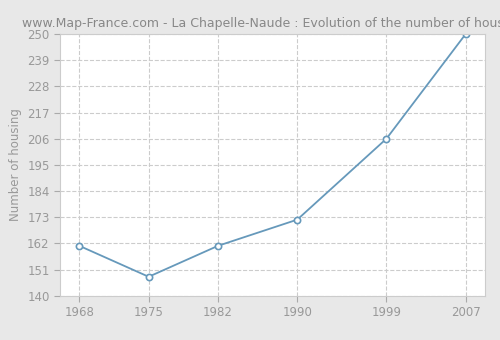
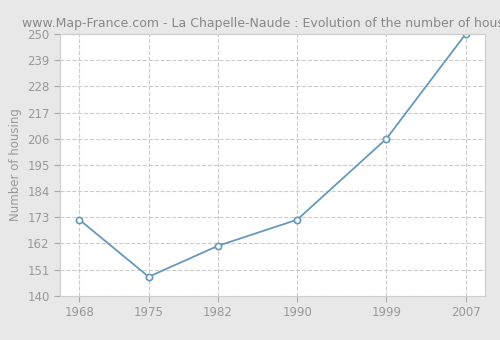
1968: 161 -> 172
